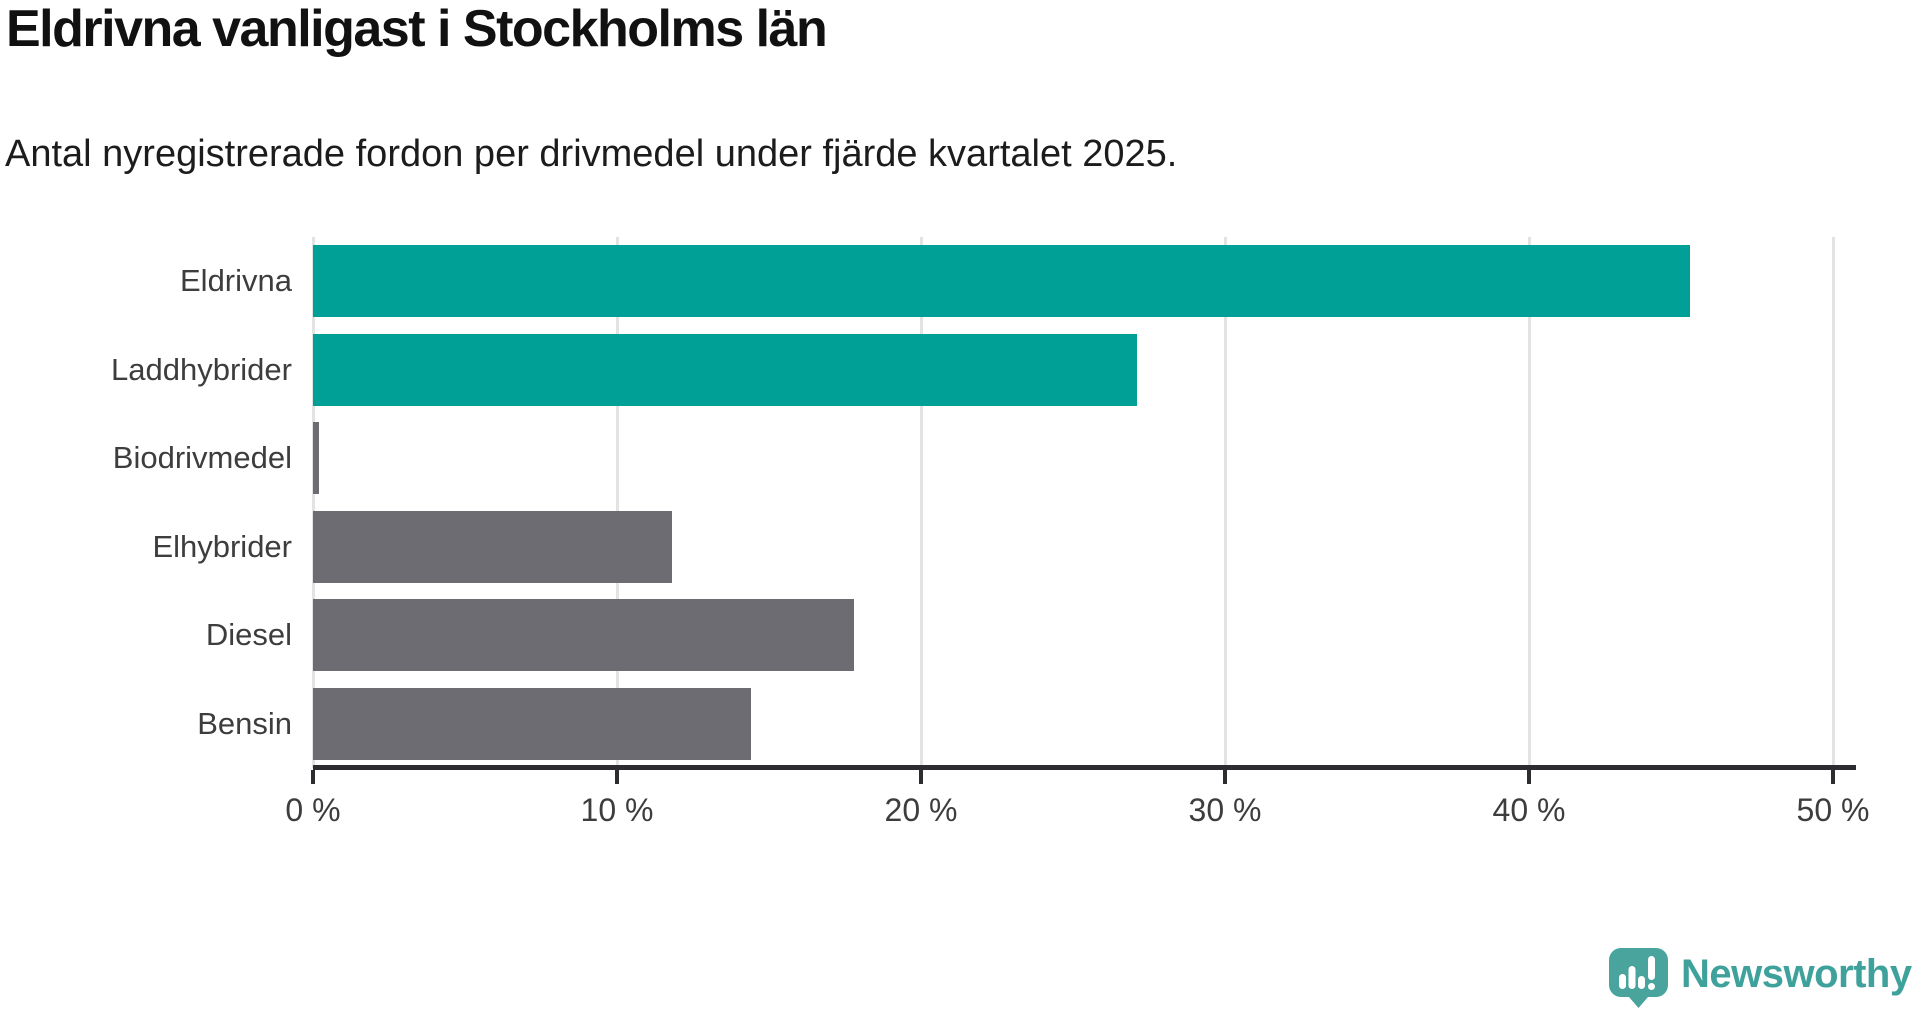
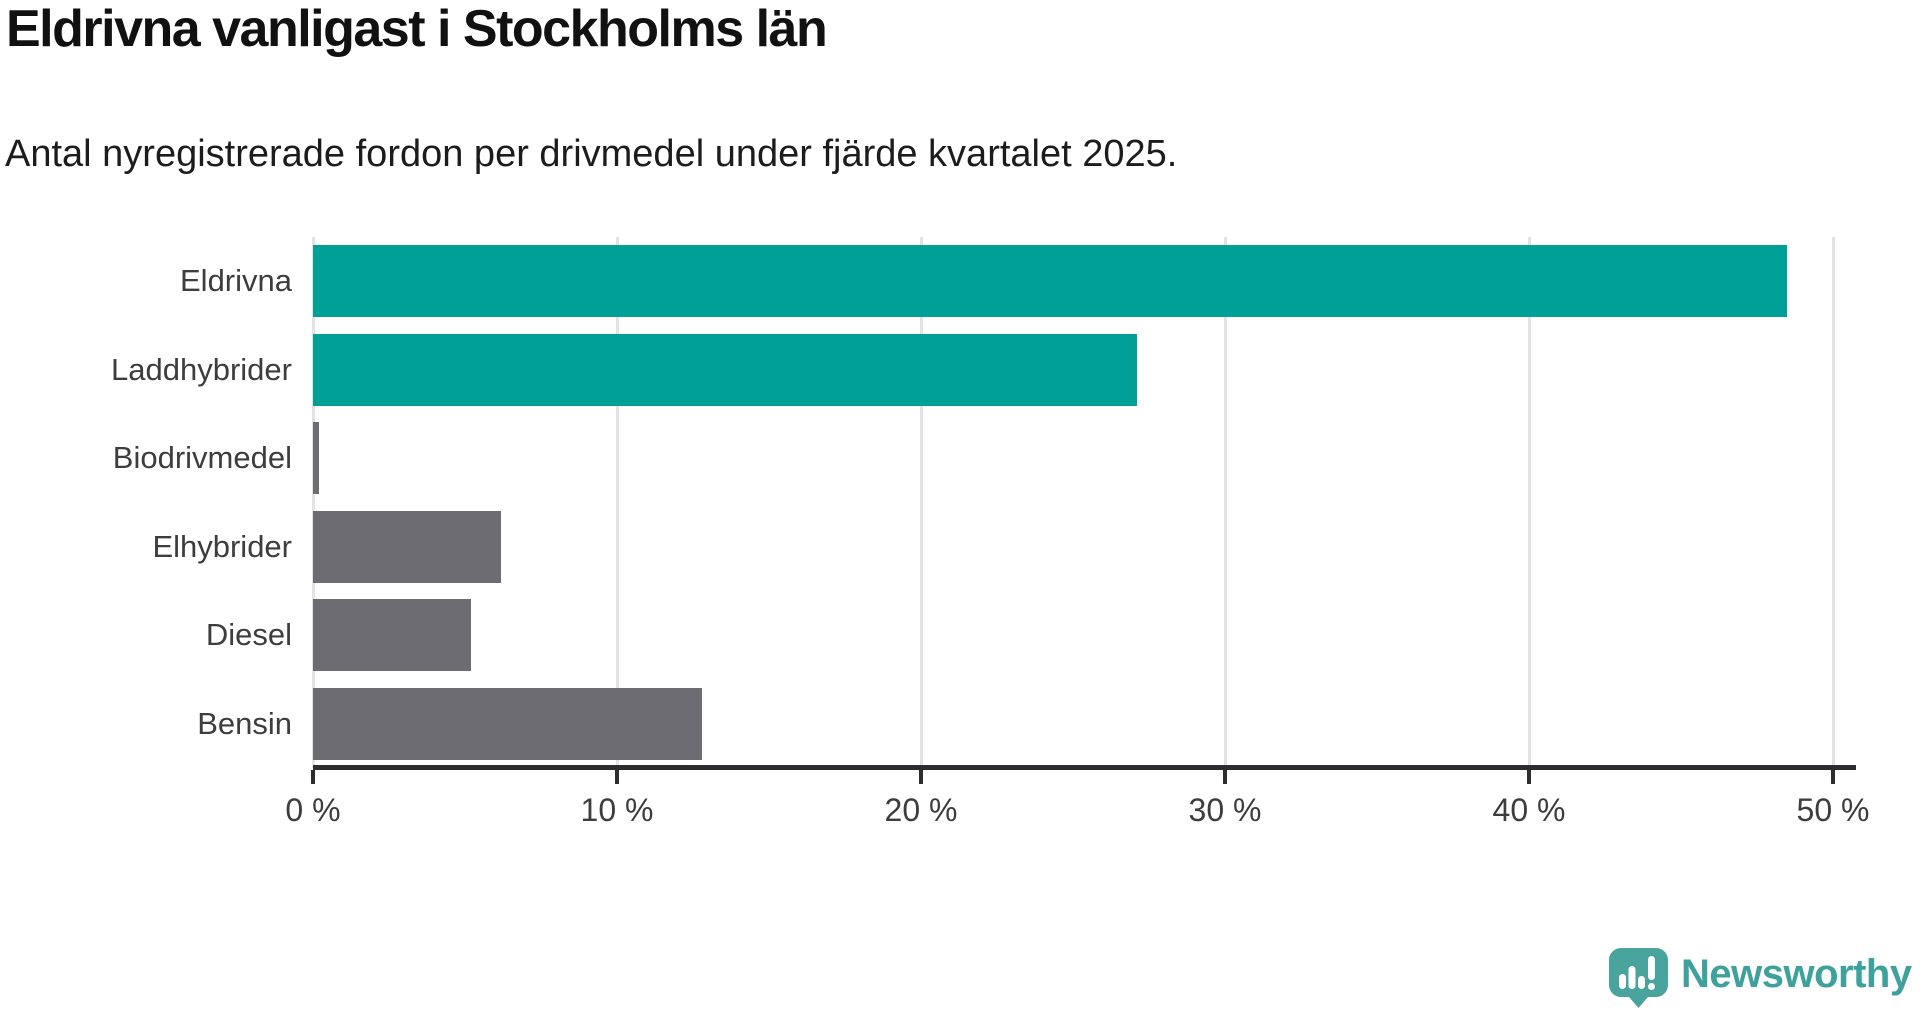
Eldrivna: 45.3% -> 48.5%
Elhybrider: 11.8% -> 6.2%
Diesel: 17.8% -> 5.2%
Bensin: 14.4% -> 12.8%
